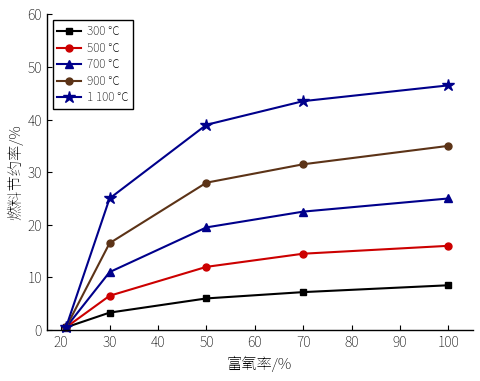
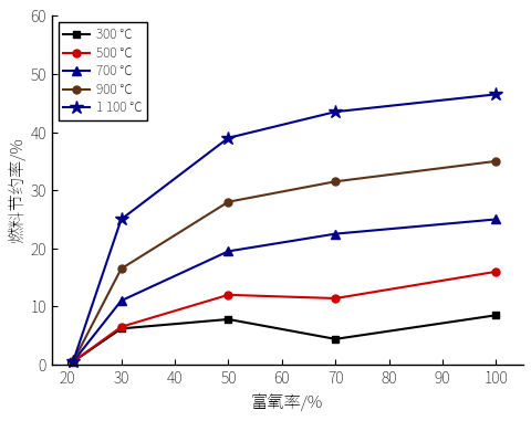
300 ℃/30: 3.3 -> 6.2
300 ℃/50: 6.0 -> 7.8
300 ℃/70: 7.2 -> 4.4
500 ℃/70: 14.5 -> 11.4
